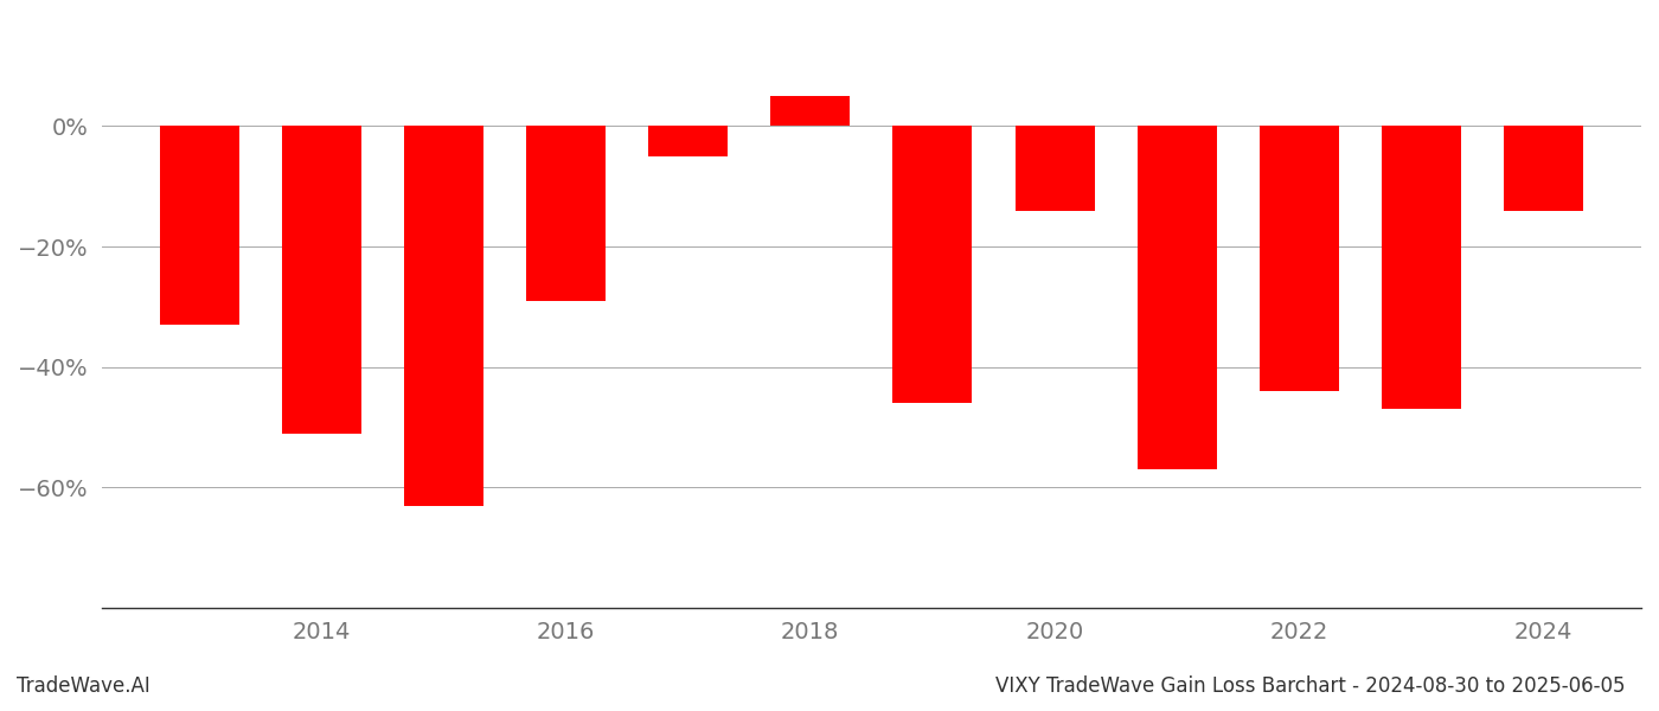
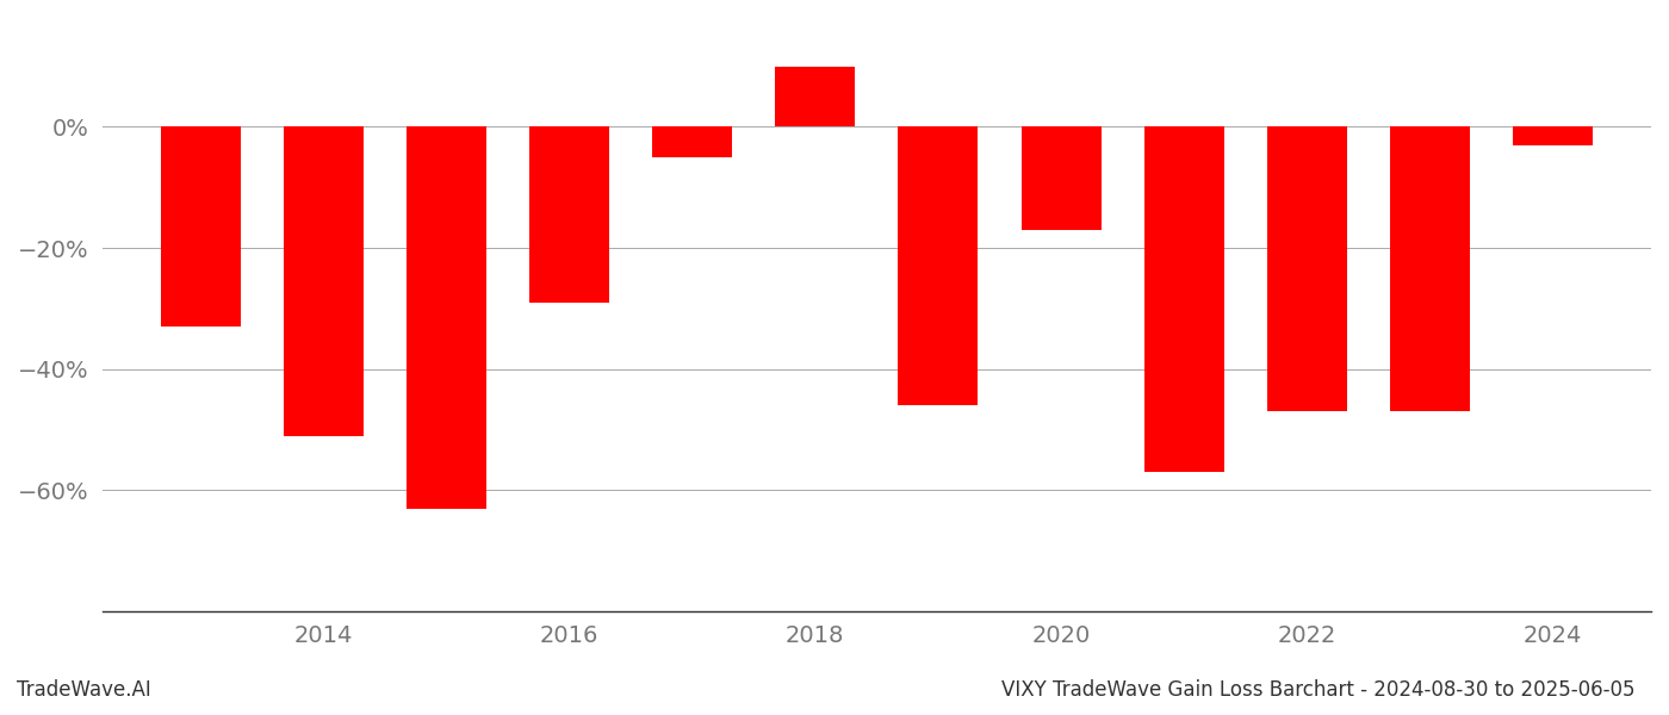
2018: 5% -> 10%
2020: -14% -> -17%
2022: -44% -> -47%
2024: -14% -> -3%
